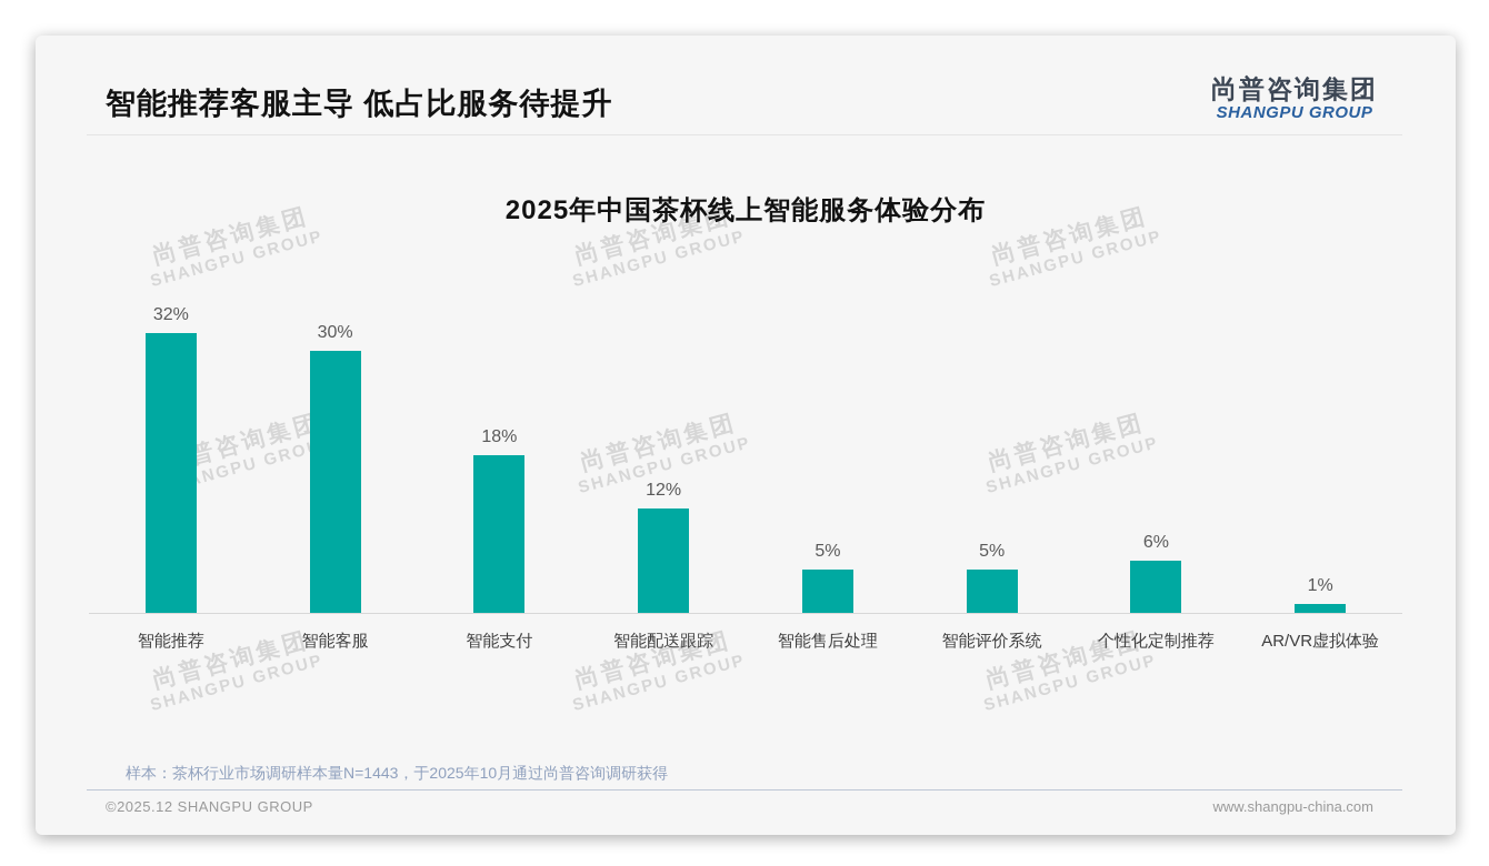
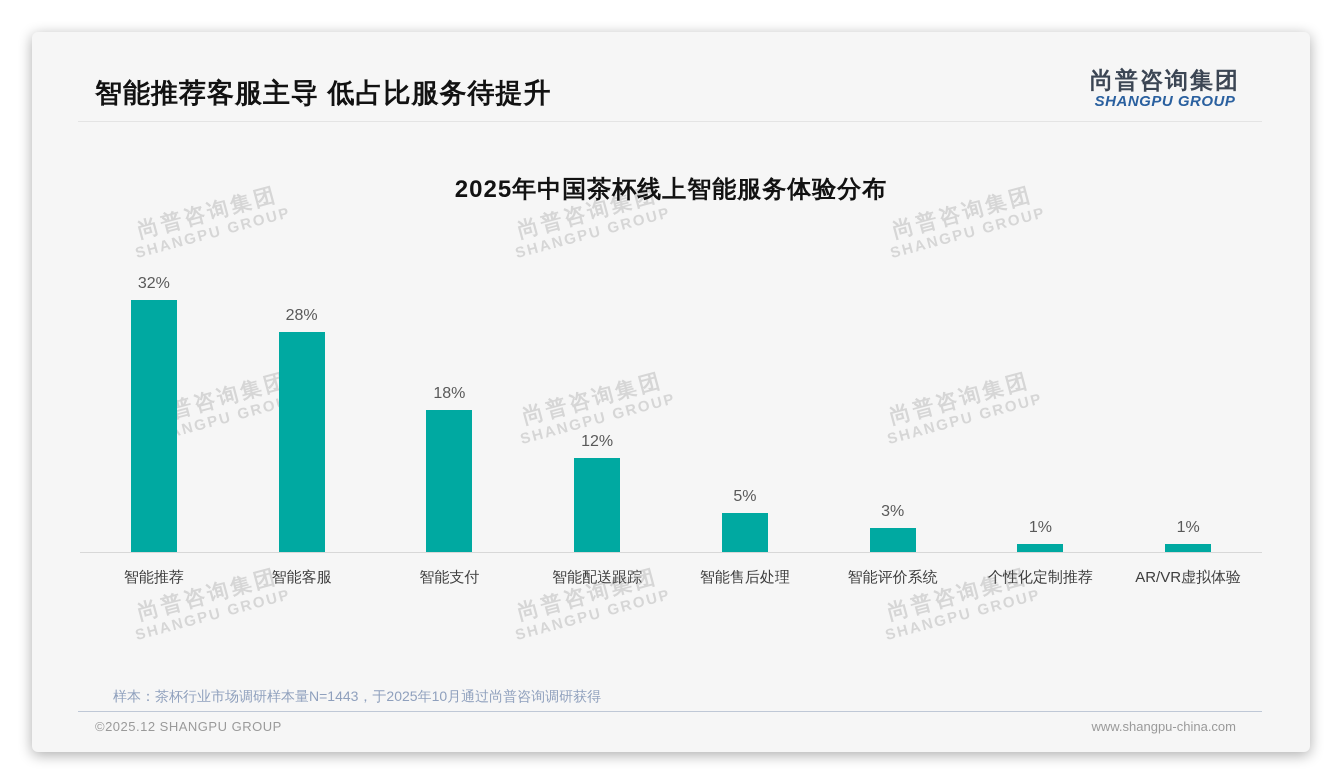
智能客服: 30% -> 28%
智能评价系统: 5% -> 3%
个性化定制推荐: 6% -> 1%
